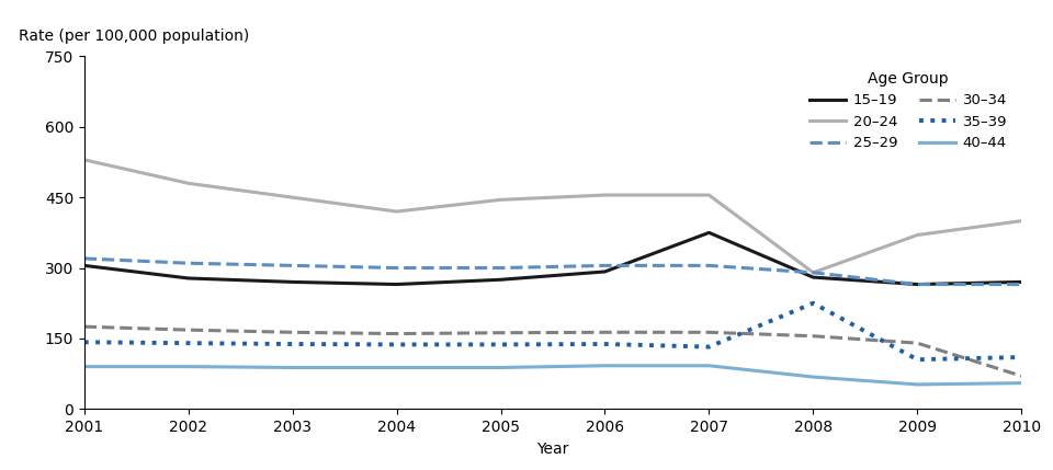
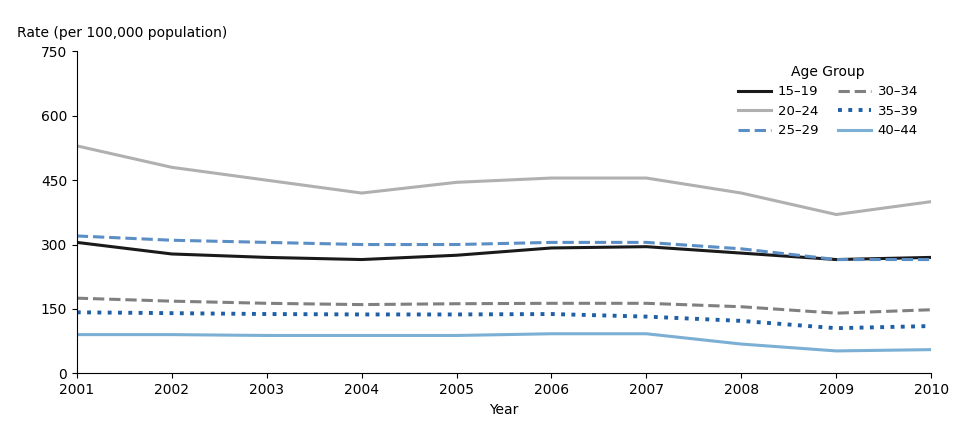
15–19/2007: 375 -> 295
20–24/2008: 290 -> 420
35–39/2008: 225 -> 122
30–34/2010: 70 -> 148
